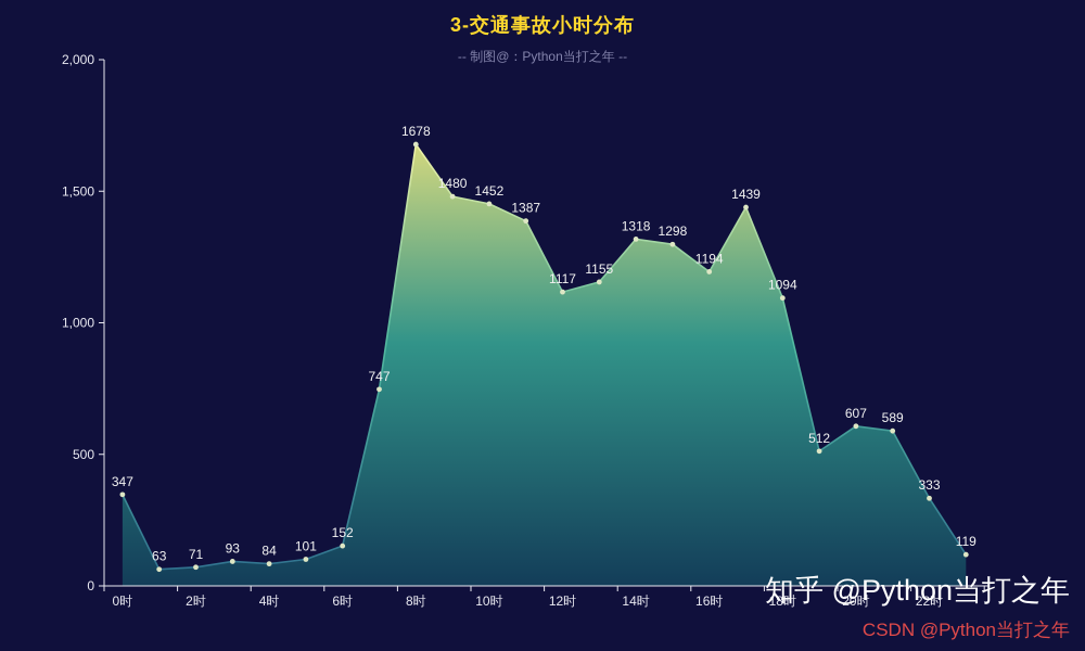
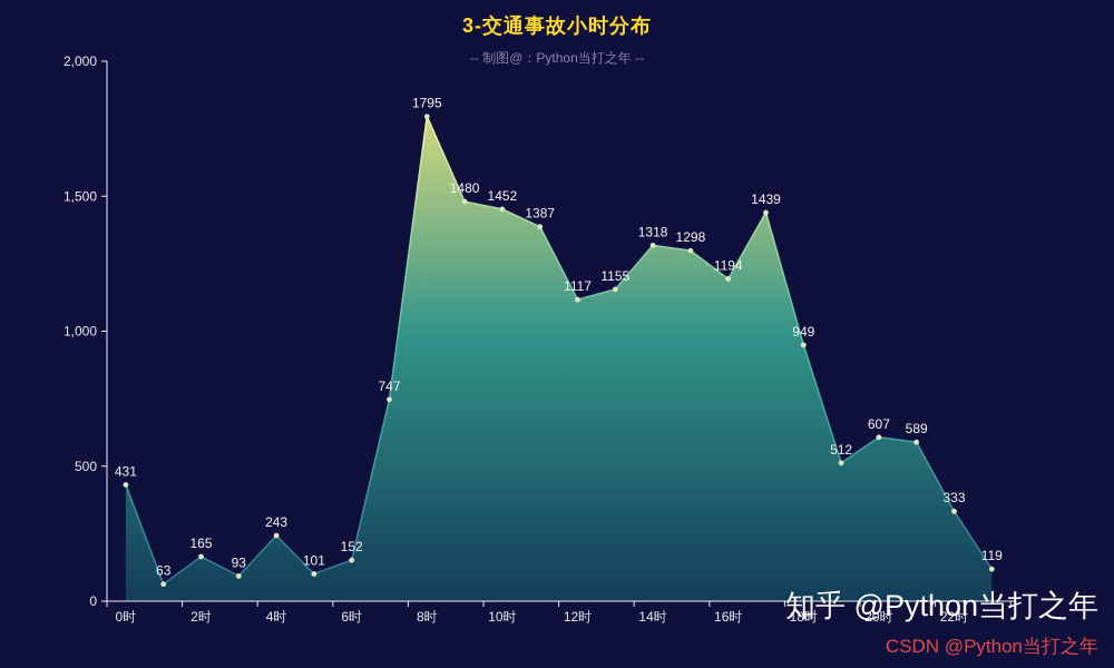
0时: 347 -> 431
2时: 71 -> 165
4时: 84 -> 243
8时: 1678 -> 1795
18时: 1094 -> 949
